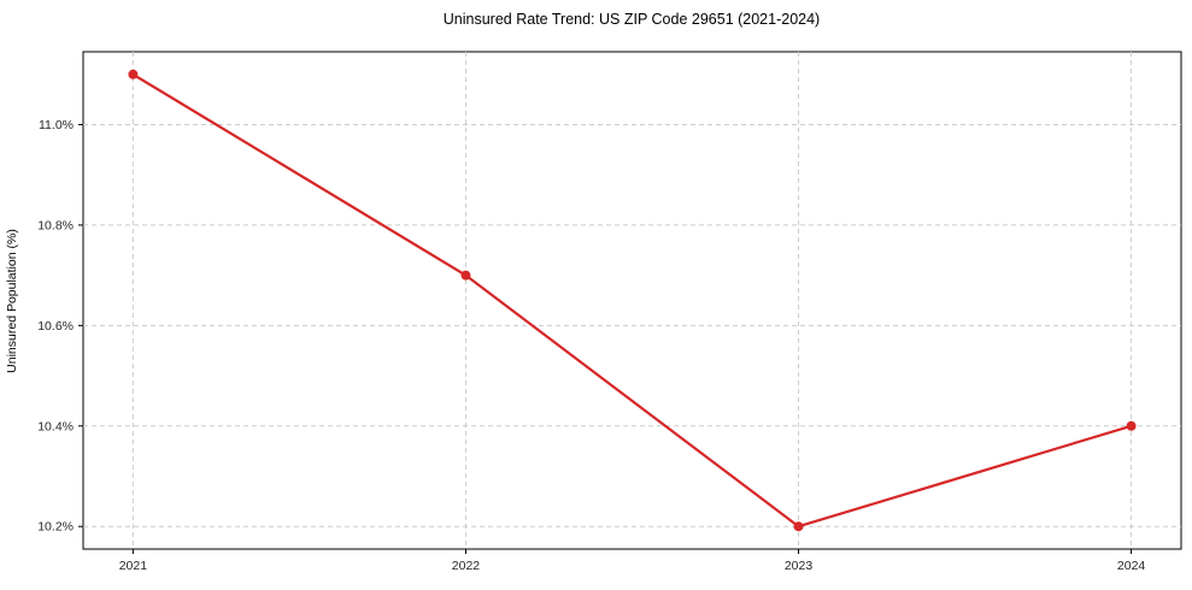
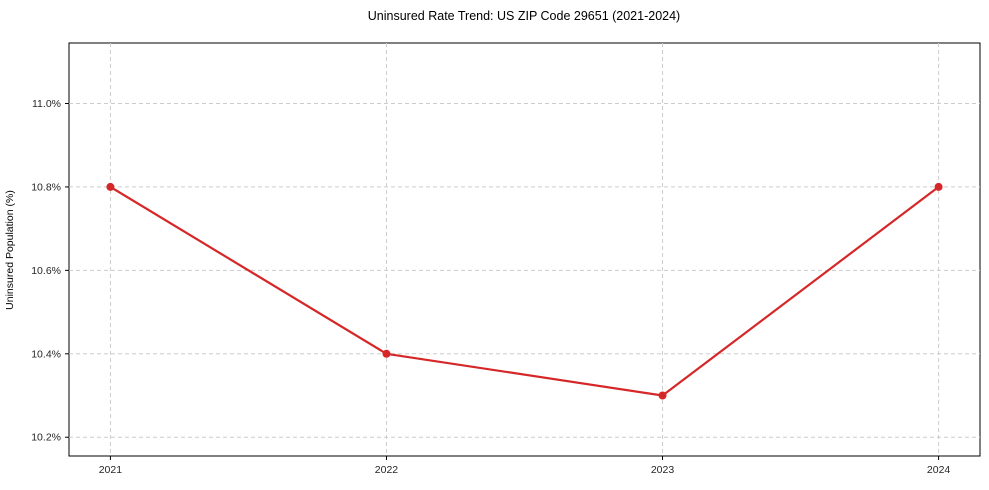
2021: 11.1% -> 10.8%
2022: 10.7% -> 10.4%
2023: 10.2% -> 10.3%
2024: 10.4% -> 10.8%
